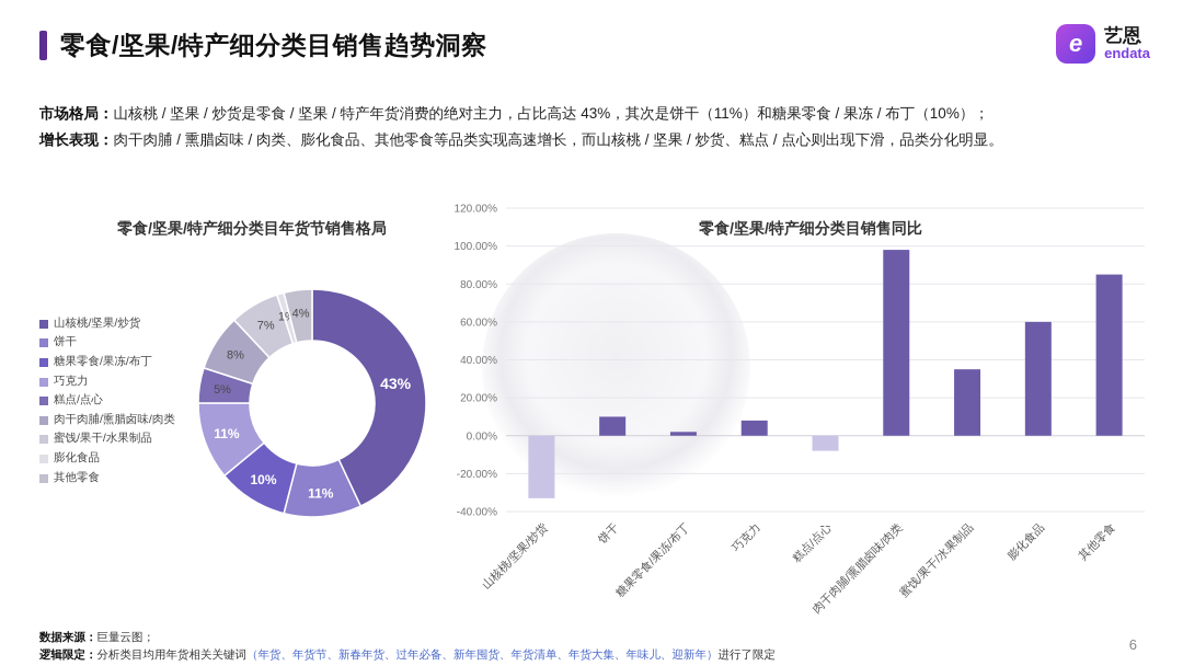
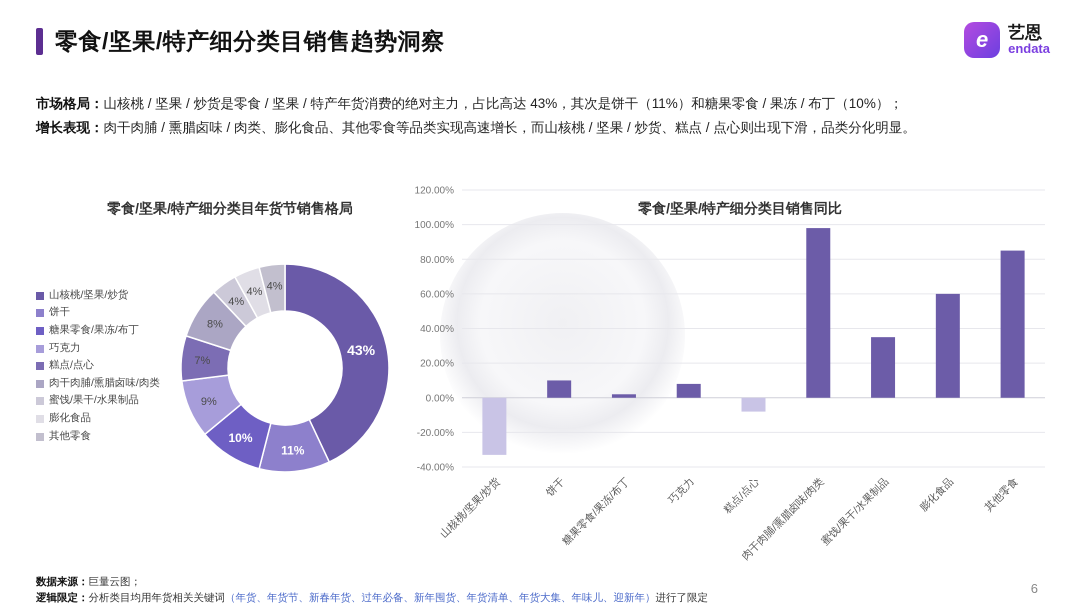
零食/坚果/特产细分类目年货节销售格局/巧克力: 11% -> 9%
零食/坚果/特产细分类目年货节销售格局/糕点/点心: 5% -> 7%
零食/坚果/特产细分类目年货节销售格局/蜜饯/果干/水果制品: 7% -> 4%
零食/坚果/特产细分类目年货节销售格局/膨化食品: 1% -> 4%
